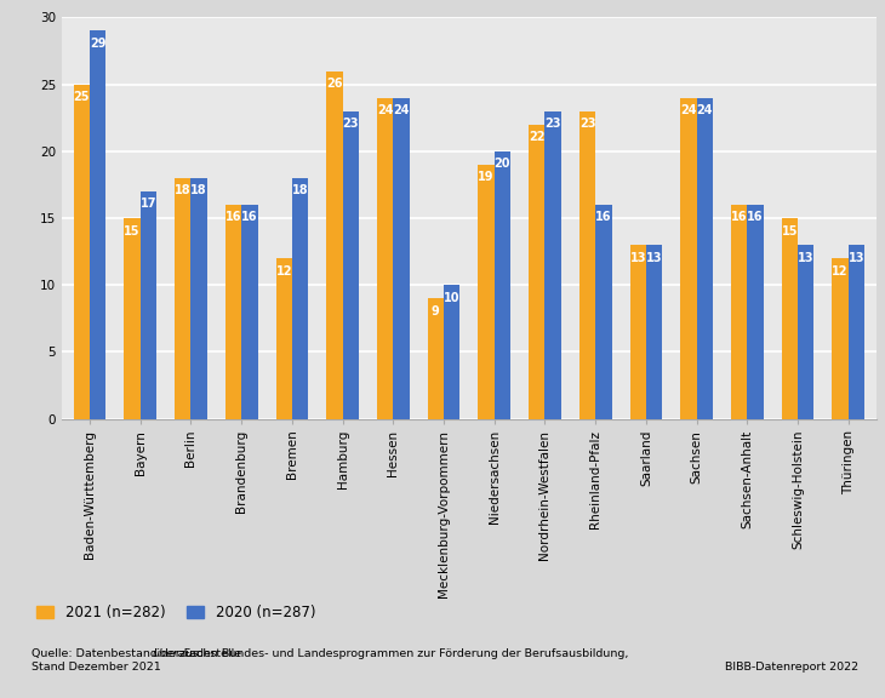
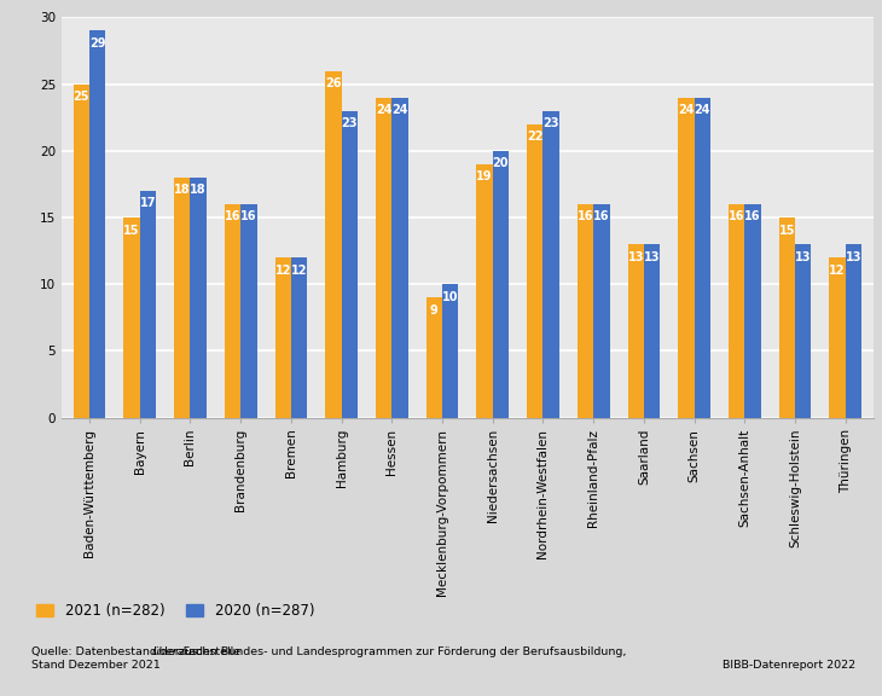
2020 (n=287)/Bremen: 18 -> 12
2021 (n=282)/Rheinland-Pfalz: 23 -> 16
